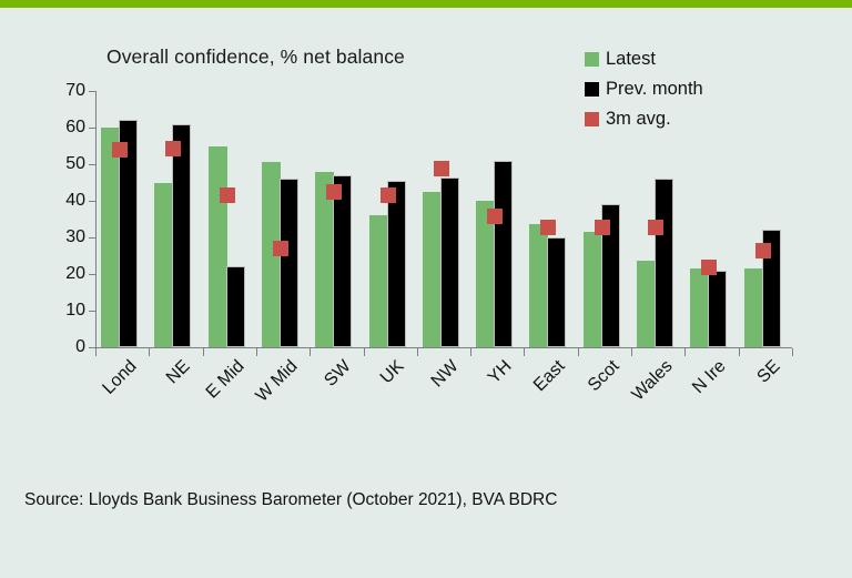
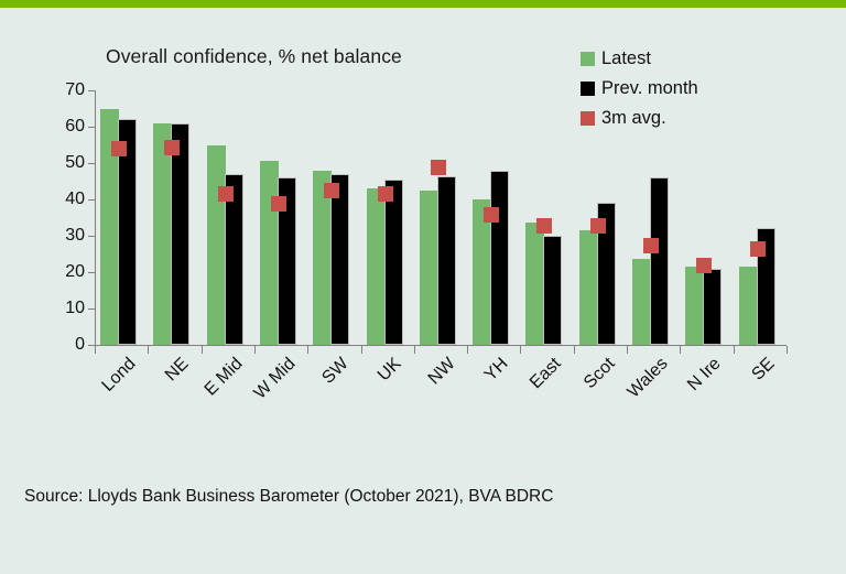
Latest/Lond: 60 -> 65
Latest/NE: 45 -> 61
Prev. month/E Mid: 22 -> 47
3m avg./W Mid: 29 -> 41
Latest/UK: 36 -> 43
Prev. month/YH: 51 -> 48
3m avg./Wales: 35 -> 30
